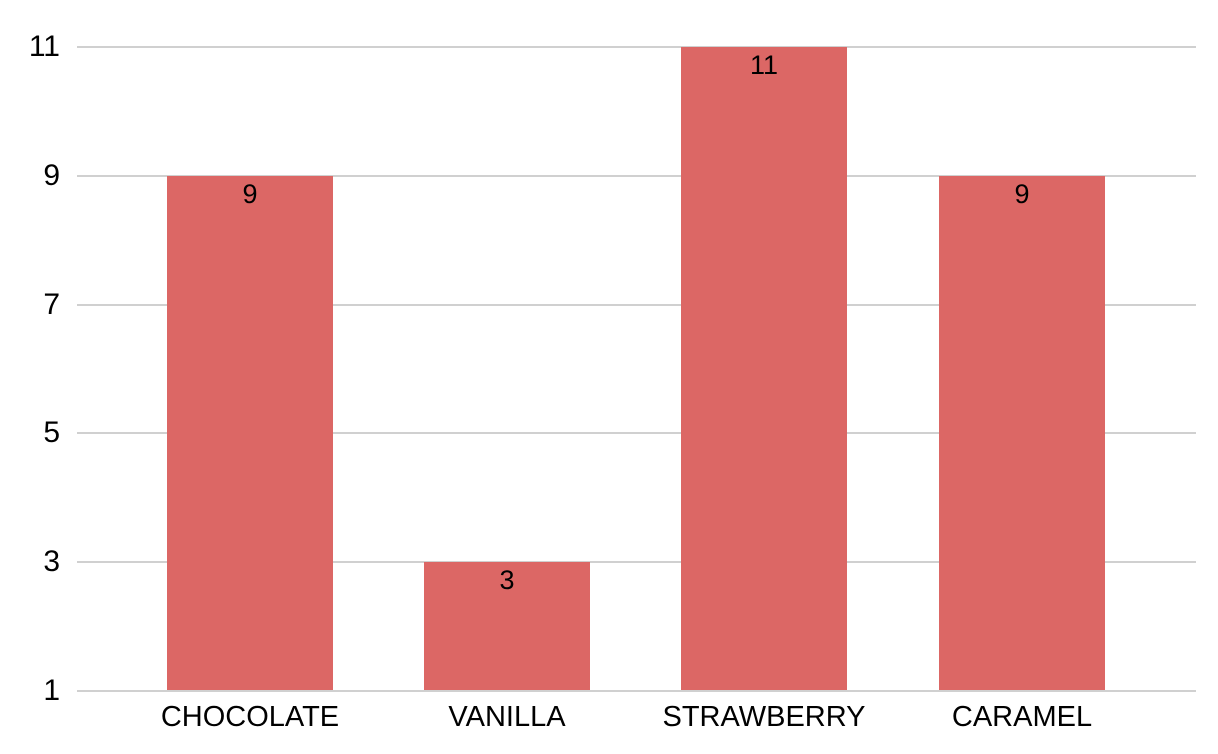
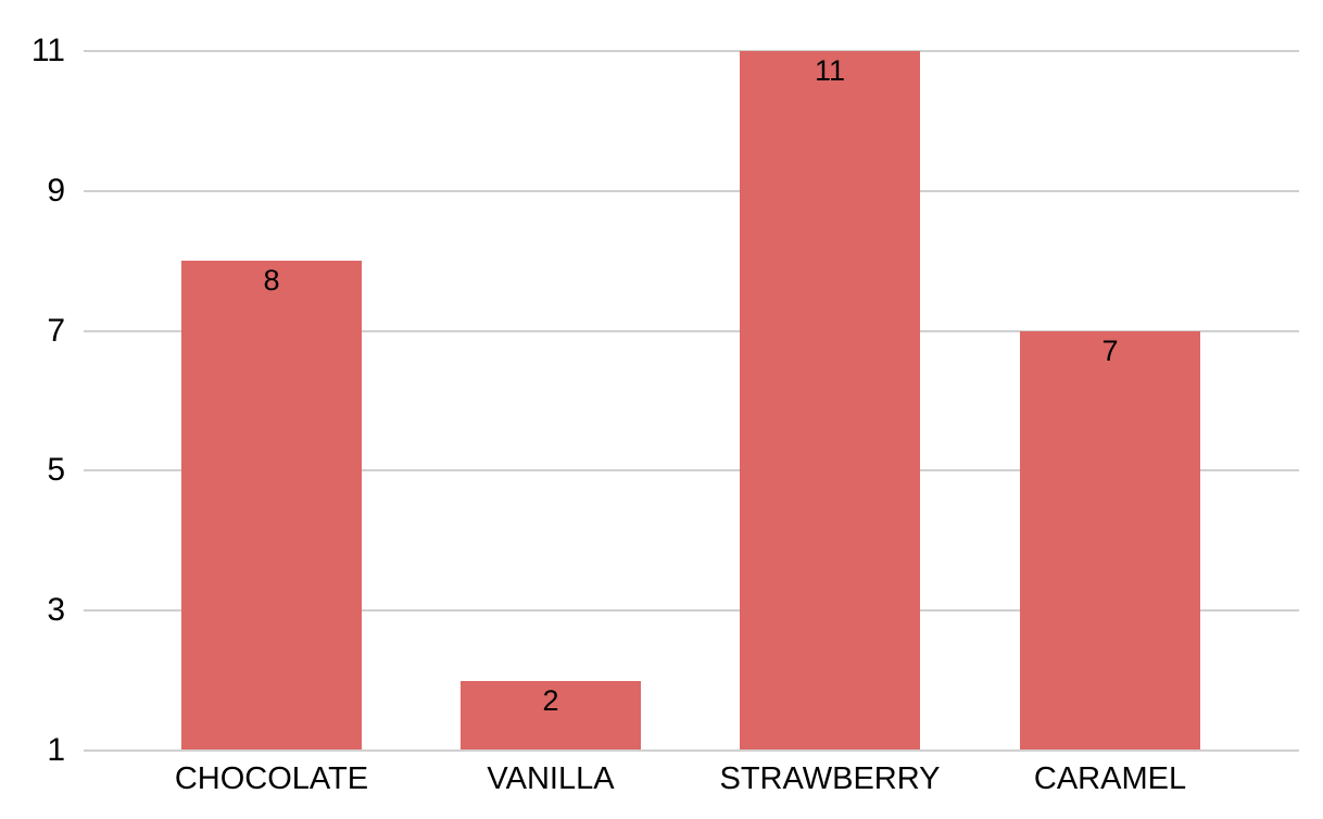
CHOCOLATE: 9 -> 8
VANILLA: 3 -> 2
CARAMEL: 9 -> 7
